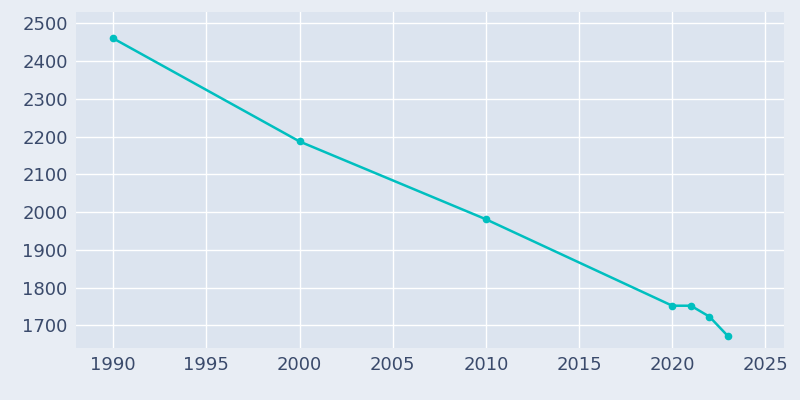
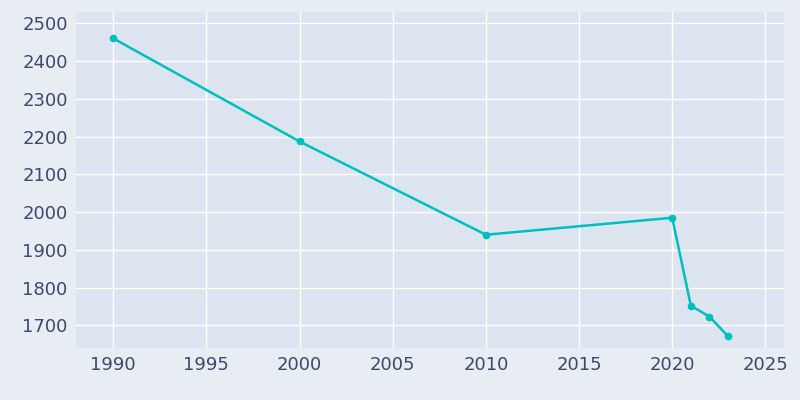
2010: 1981 -> 1940
2020: 1752 -> 1985
